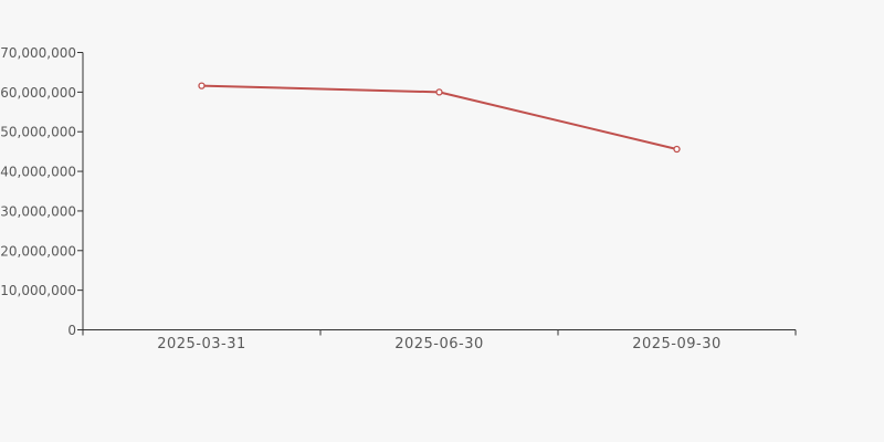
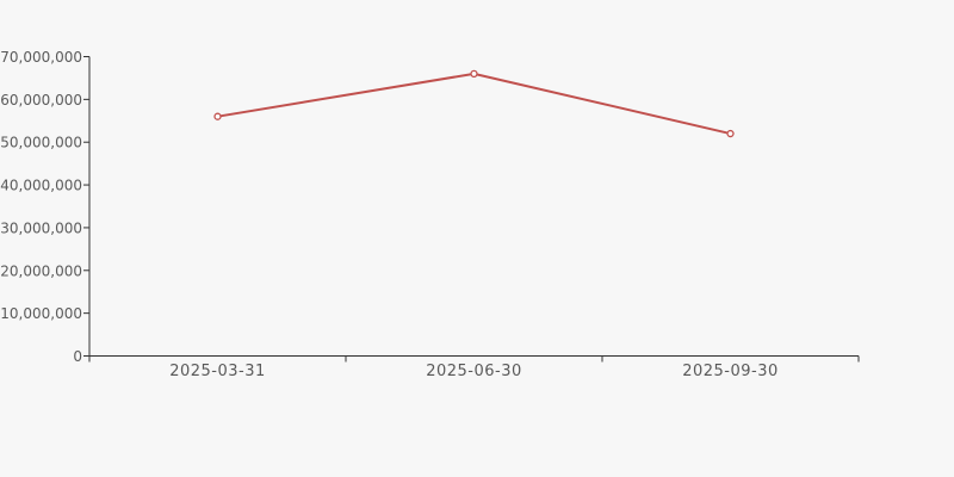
2025-03-31: 62000000 -> 56000000
2025-06-30: 60000000 -> 66000000
2025-09-30: 46000000 -> 52000000
